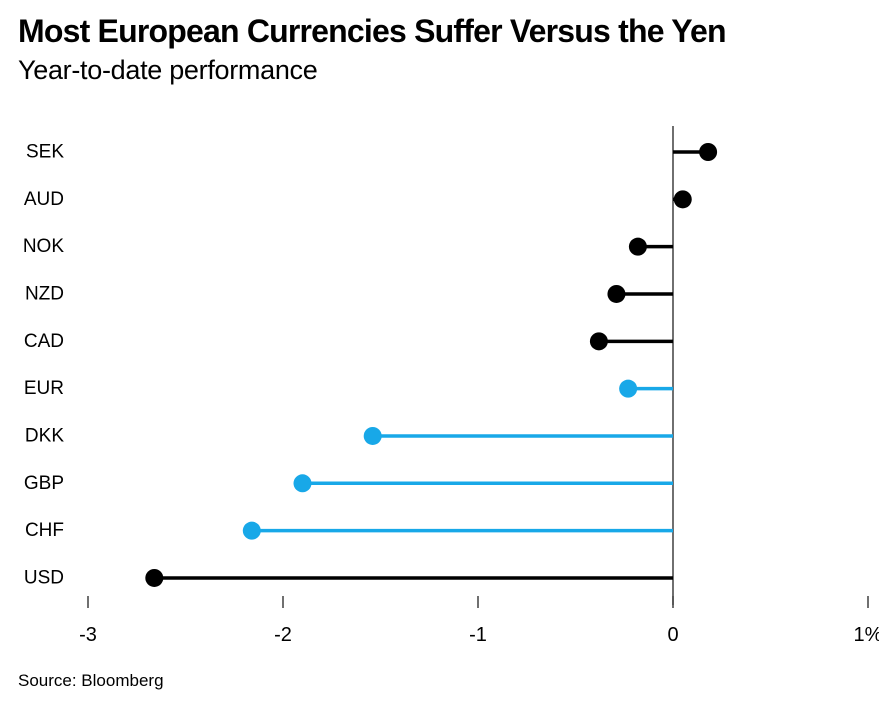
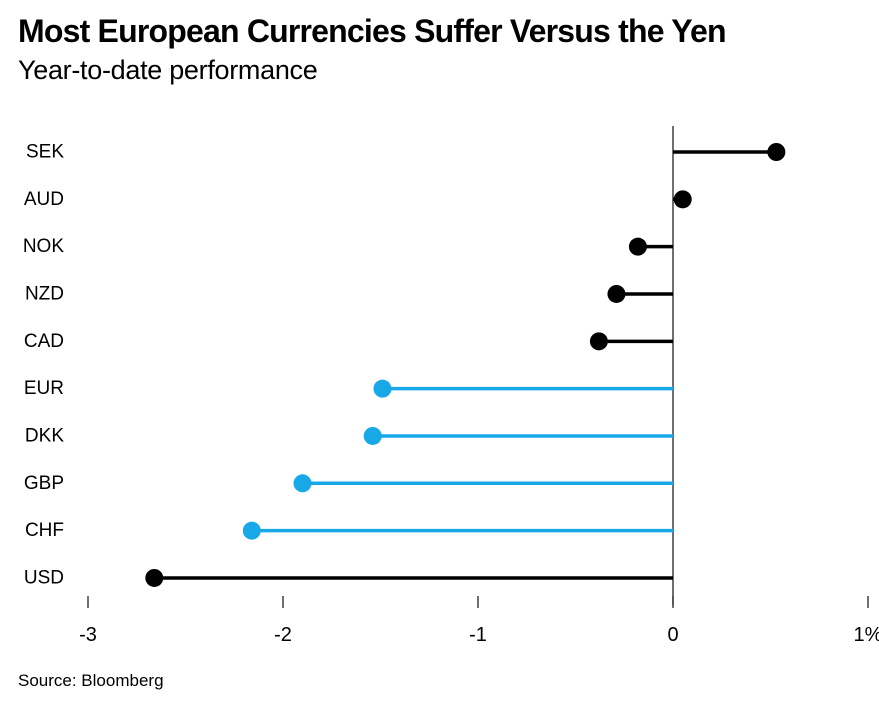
SEK: 0.18% -> 0.53%
EUR: -0.23% -> -1.49%
